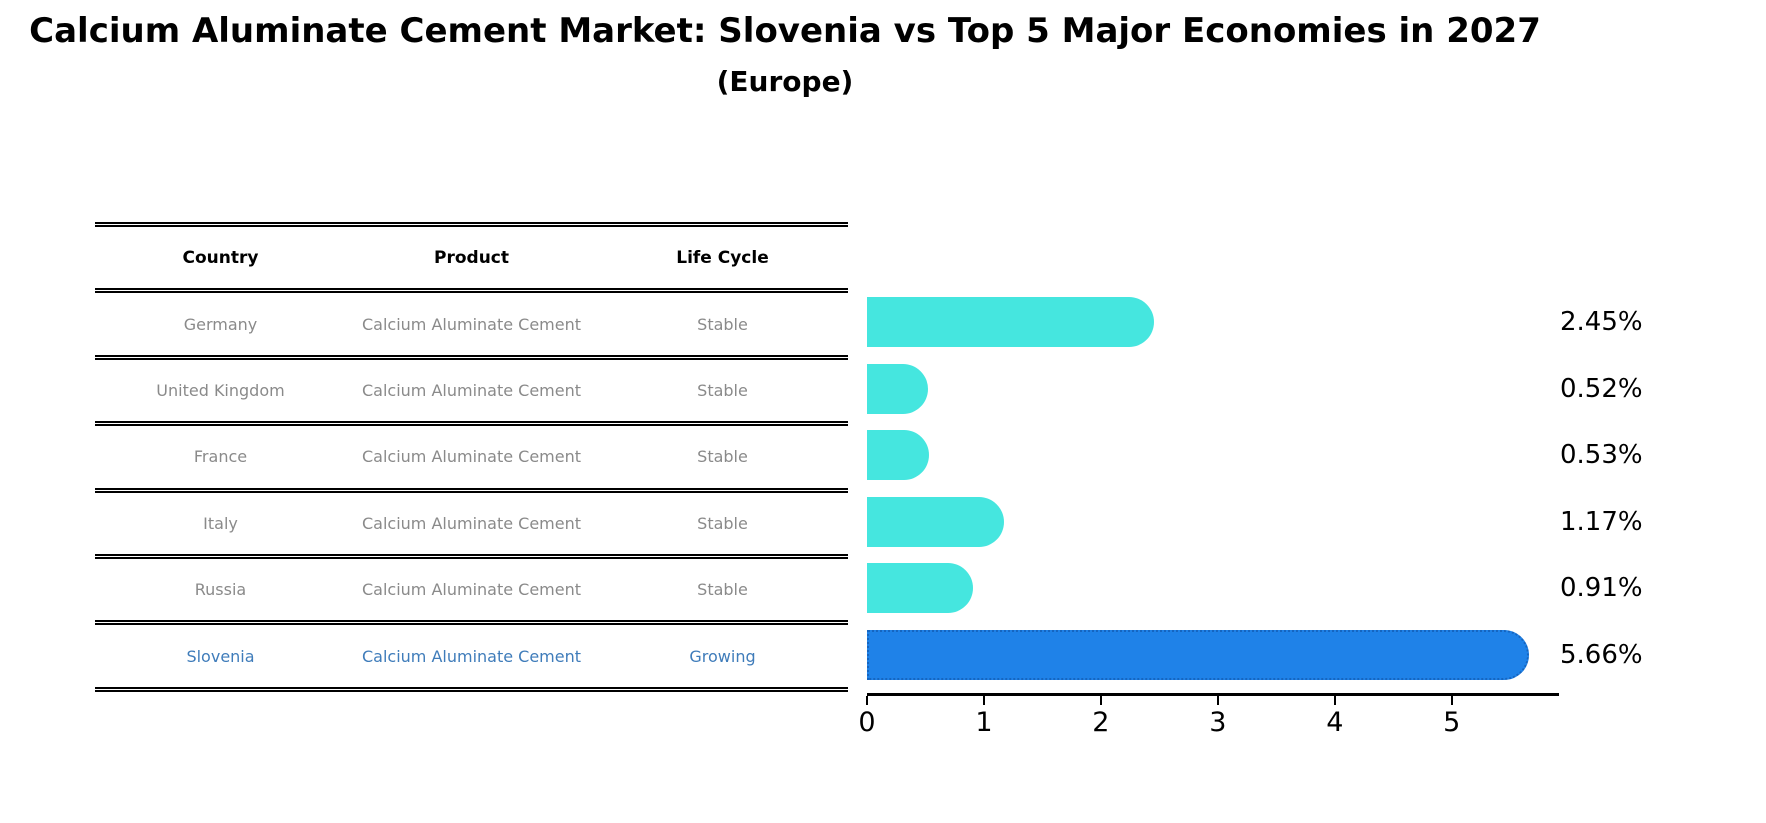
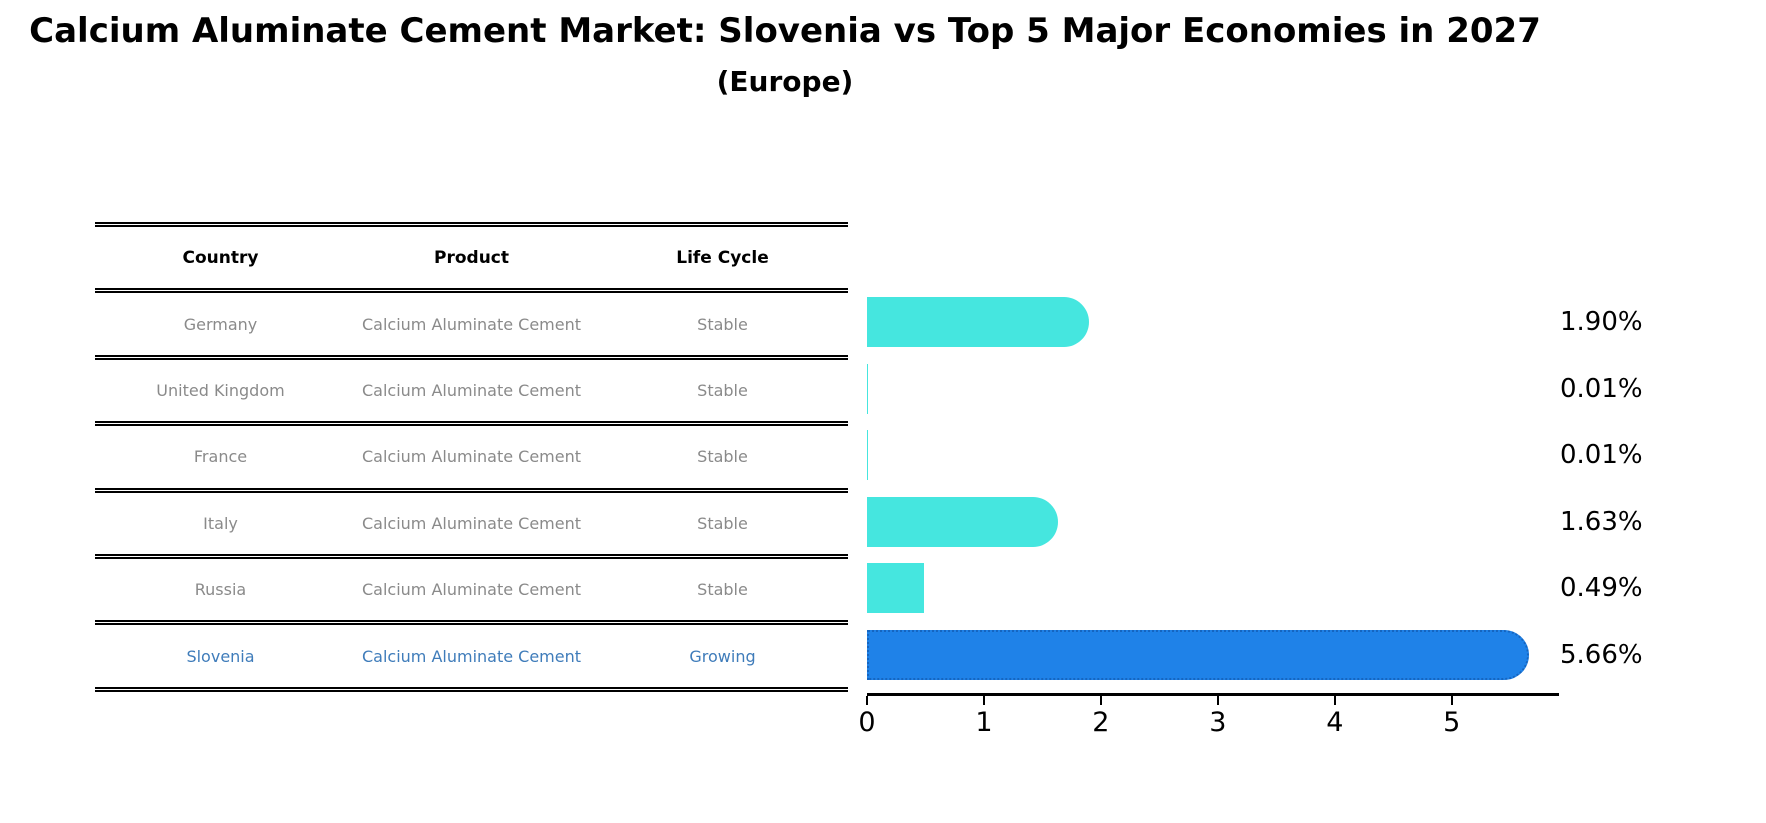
Germany: 2.45% -> 1.90%
United Kingdom: 0.52% -> 0.01%
France: 0.53% -> 0.01%
Italy: 1.17% -> 1.63%
Russia: 0.91% -> 0.49%
